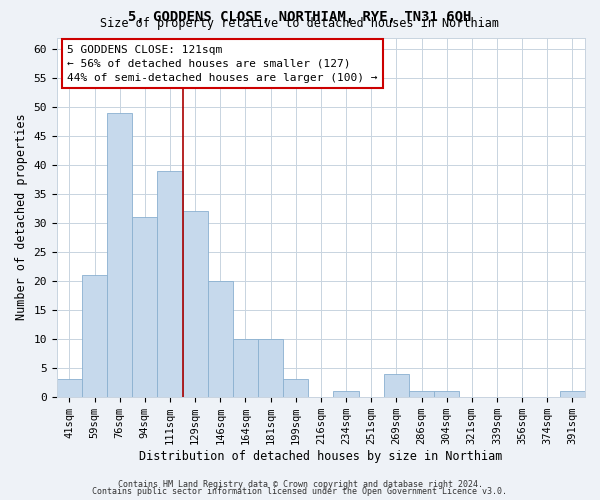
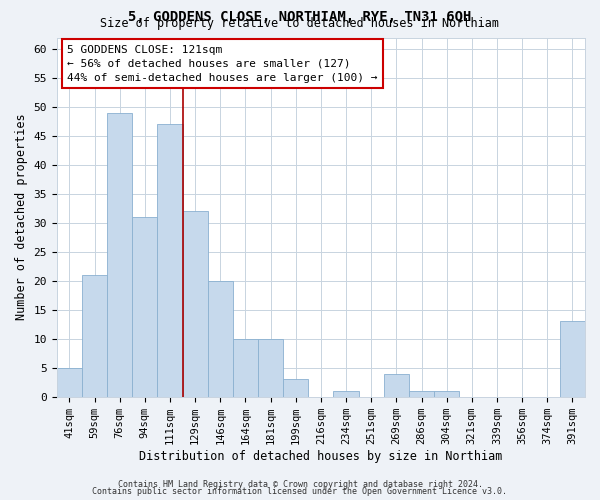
41sqm: 3 -> 5
111sqm: 39 -> 47
391sqm: 1 -> 13
